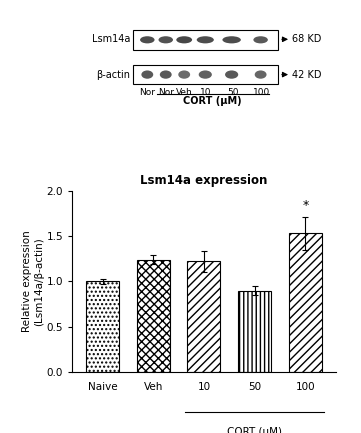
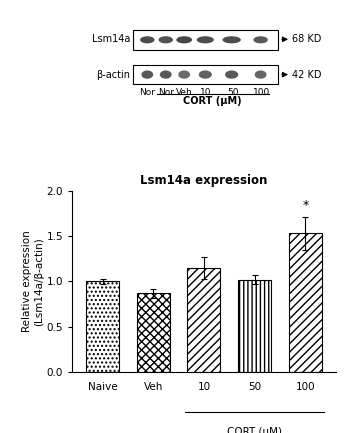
Veh: 1.24 -> 0.87
10: 1.22 -> 1.15
50: 0.90 -> 1.02
